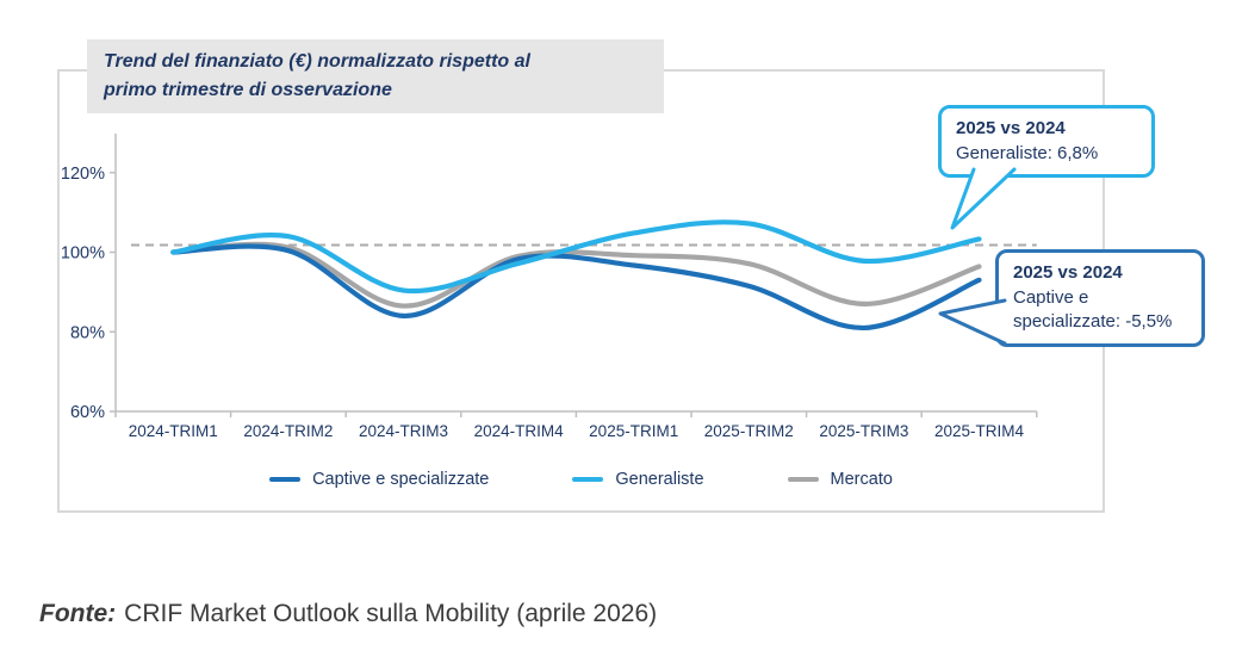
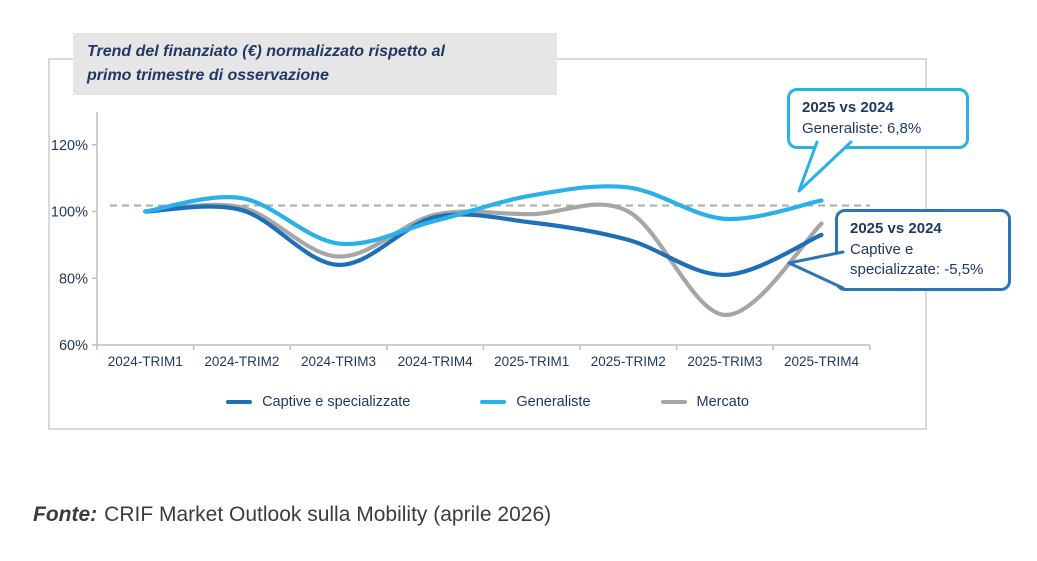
Mercato/2025-TRIM2: 97% -> 100%
Mercato/2025-TRIM3: 87% -> 69%
